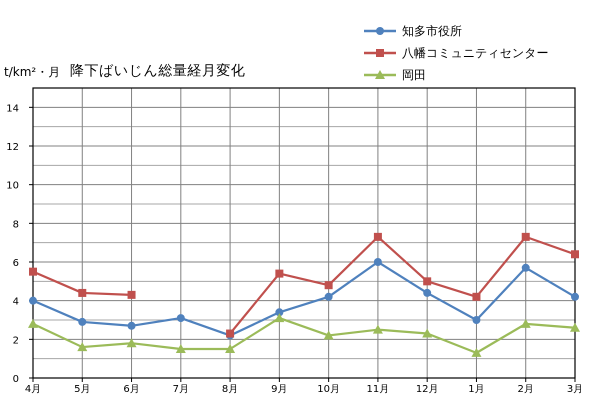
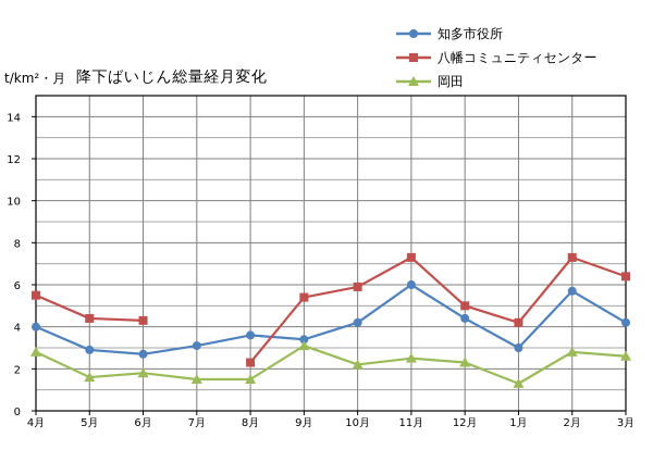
知多市役所/8月: 2.2 -> 3.6
八幡コミュニティセンター/10月: 4.8 -> 5.9
